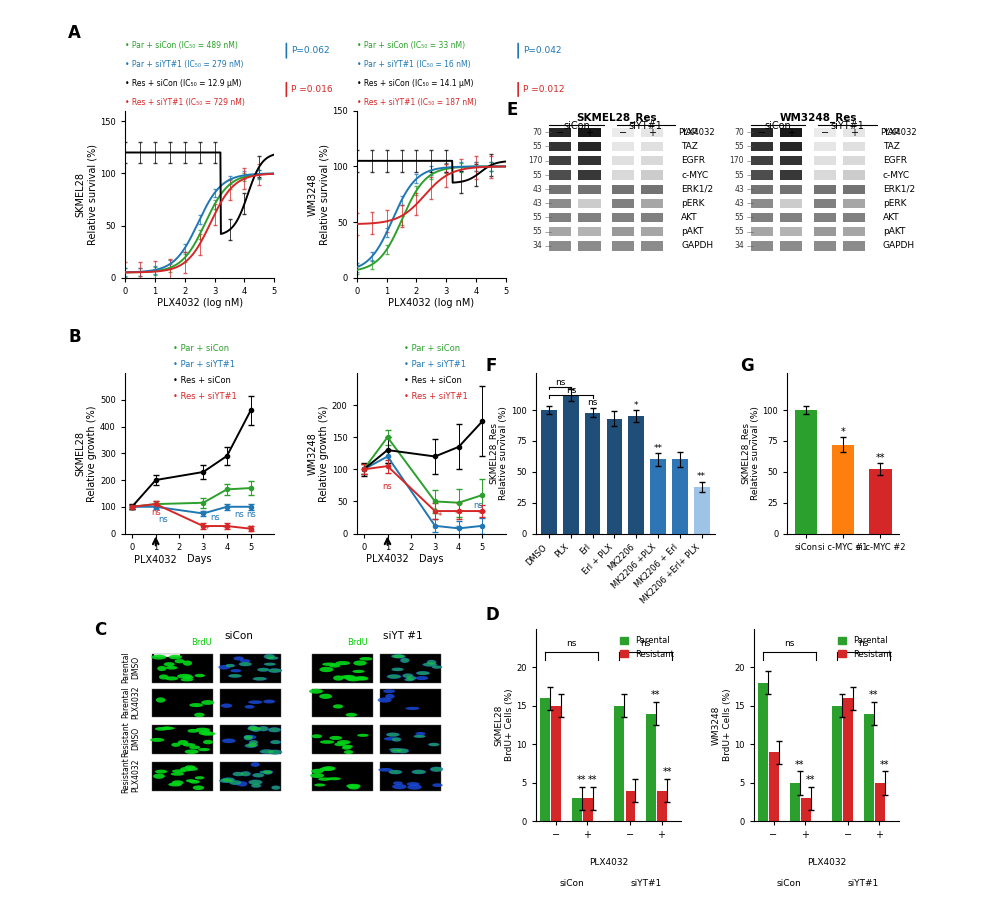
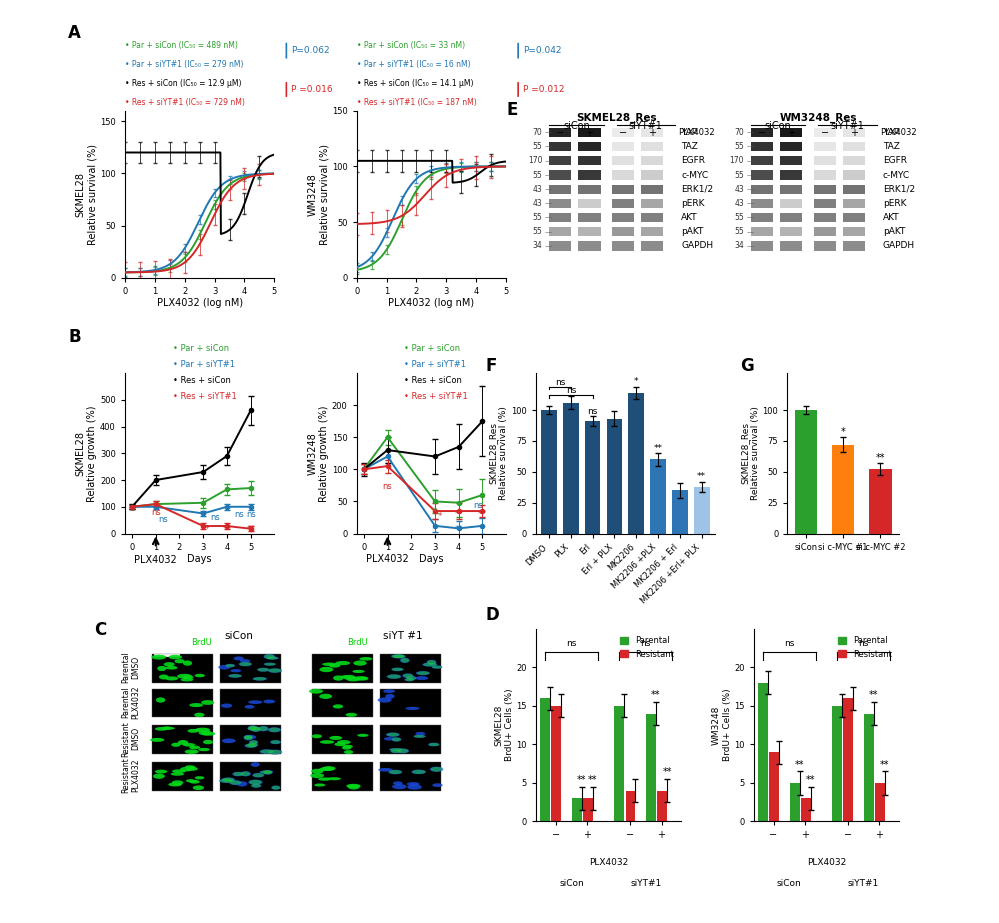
PLX: 112 -> 106
Erl: 98 -> 91
MK2206: 95 -> 114
MK2206 + Erl: 60 -> 35
